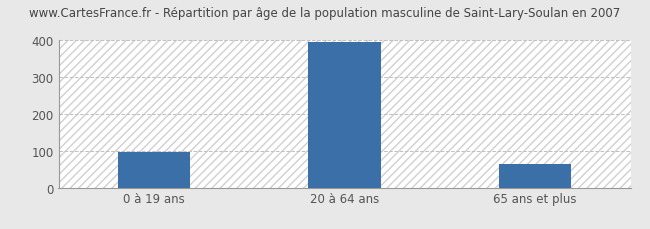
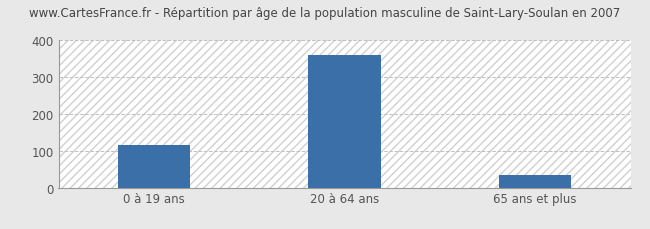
0 à 19 ans: 96 -> 115
20 à 64 ans: 397 -> 360
65 ans et plus: 65 -> 35
